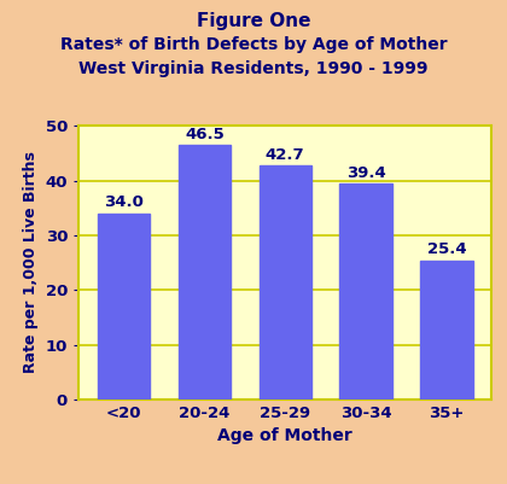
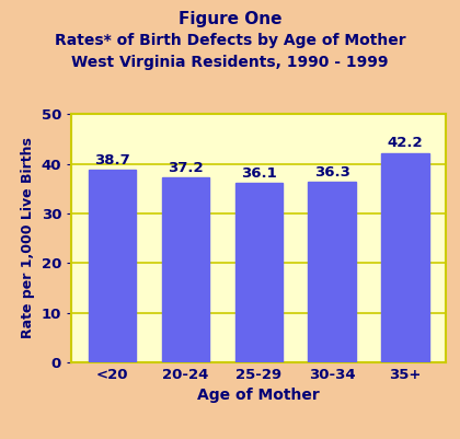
<20: 34.0 -> 38.7
20-24: 46.5 -> 37.2
25-29: 42.7 -> 36.1
30-34: 39.4 -> 36.3
35+: 25.4 -> 42.2
